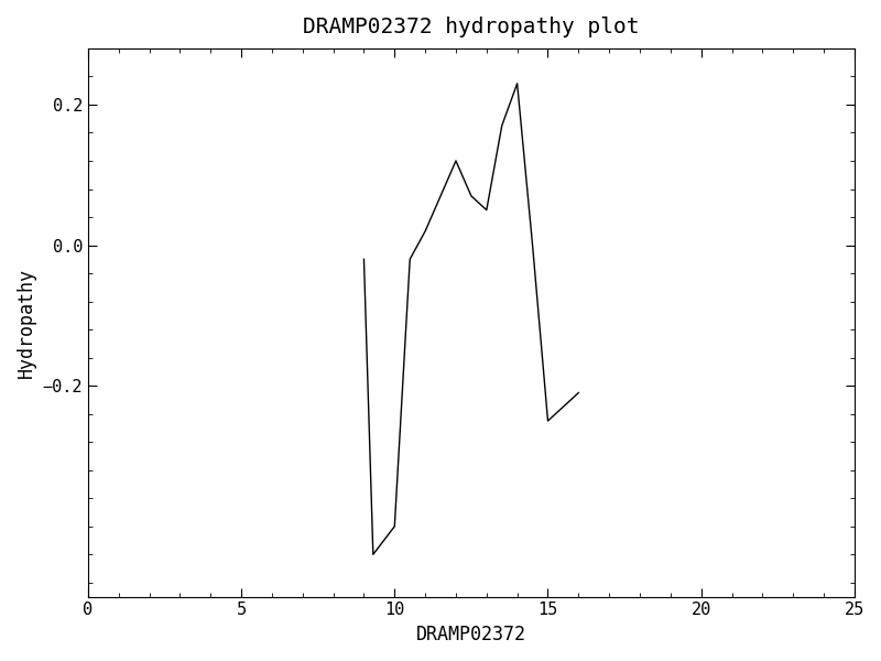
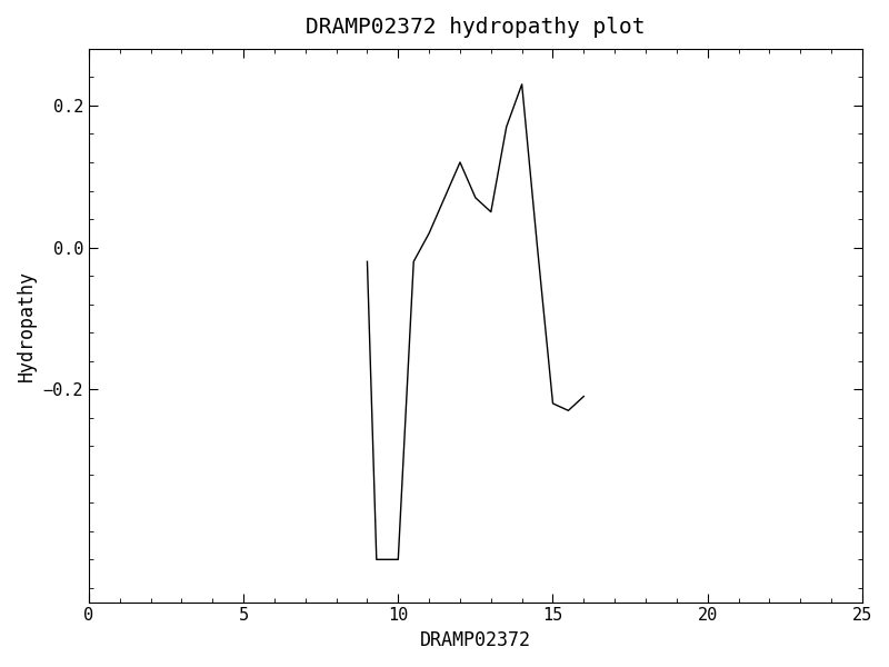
10: -0.40 -> -0.44
15: -0.25 -> -0.22
